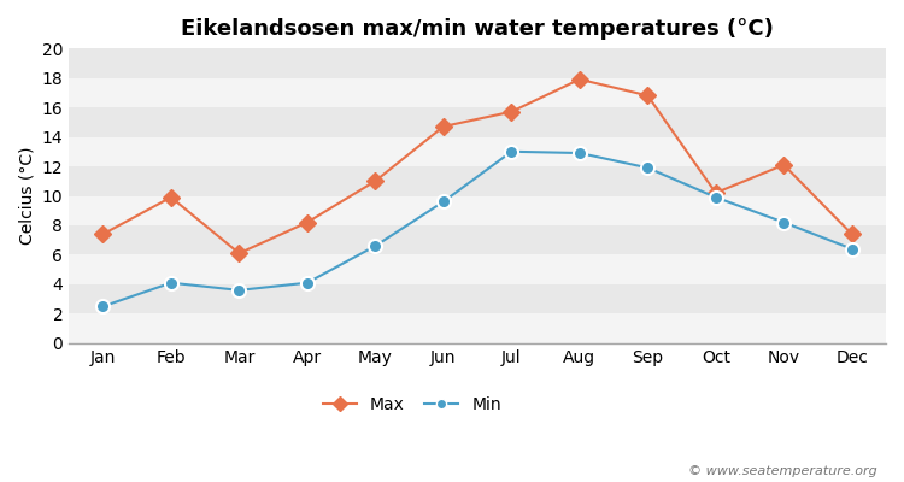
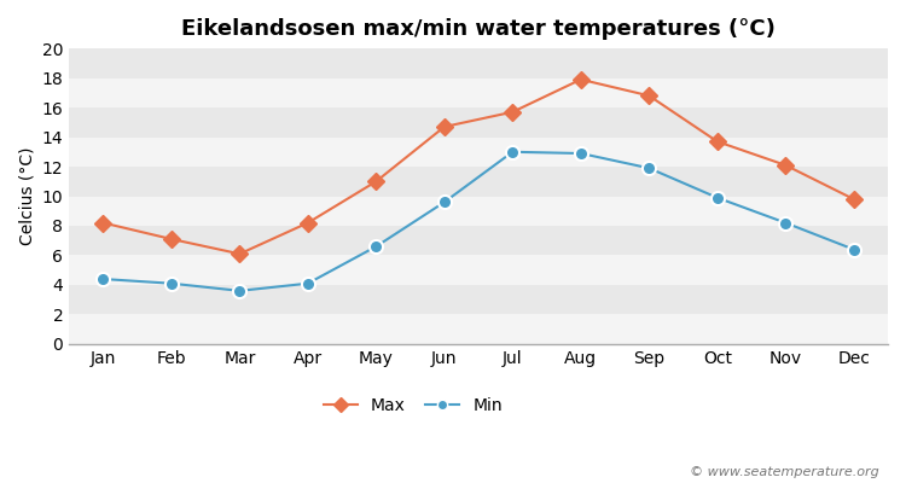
Max/Jan: 7.4 -> 8.2
Min/Jan: 2.5 -> 4.4
Max/Feb: 9.9 -> 7.1
Max/Oct: 10.2 -> 13.7
Max/Dec: 7.4 -> 9.8
